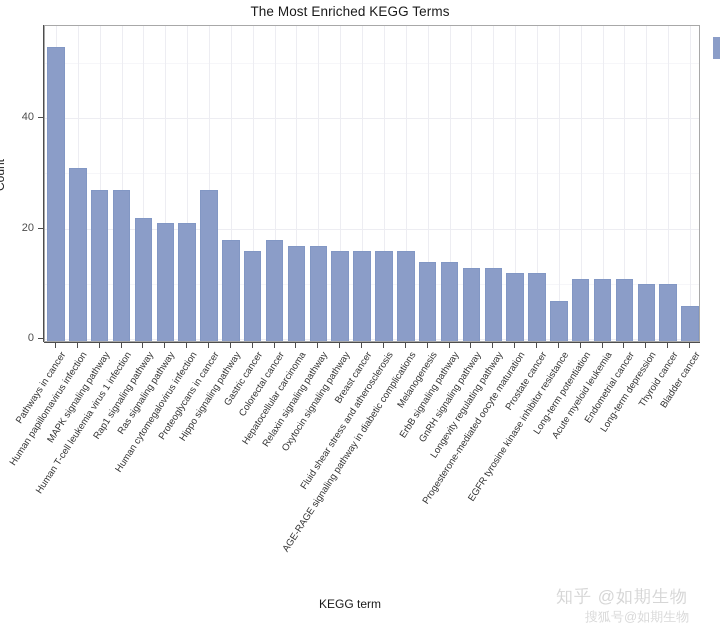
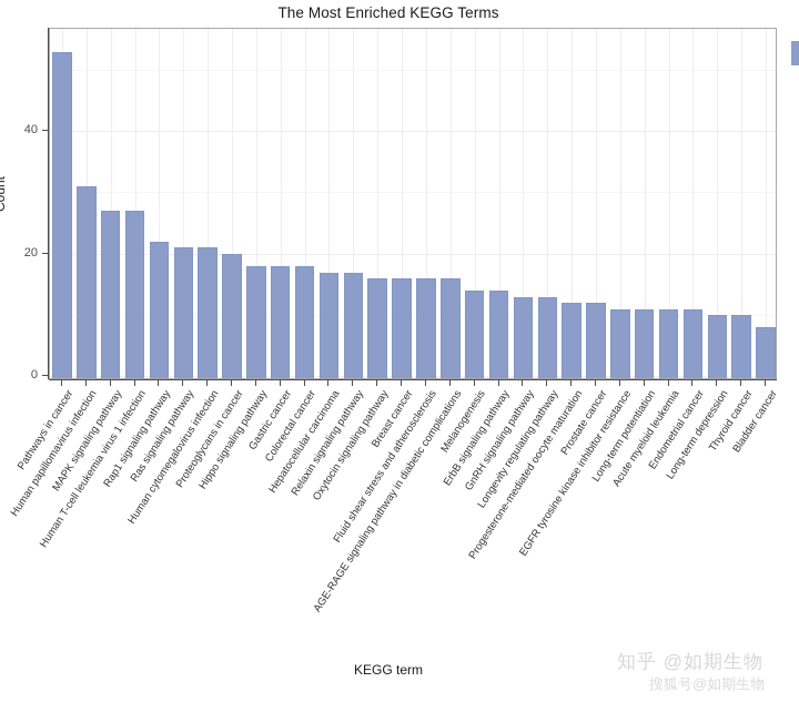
Proteoglycans in cancer: 28 -> 21
Gastric cancer: 17 -> 19
EGFR tyrosine kinase inhibitor resistance: 8 -> 12
Bladder cancer: 7 -> 9
